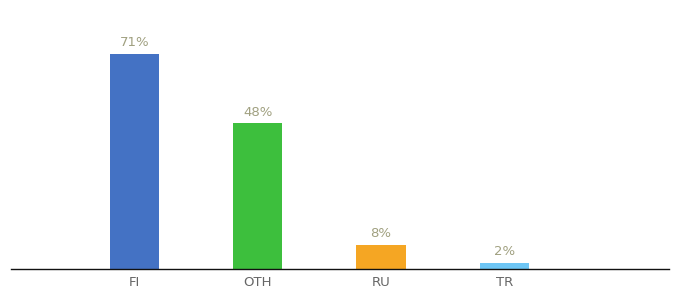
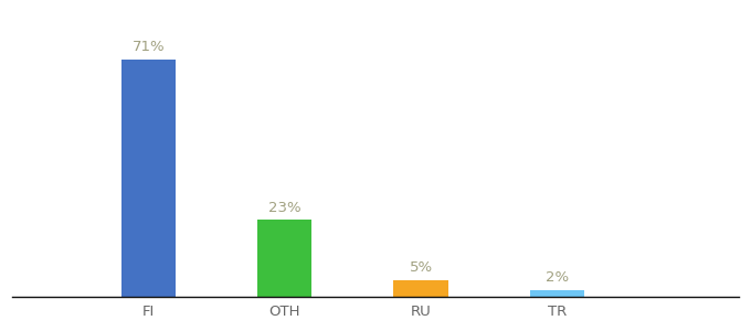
OTH: 48% -> 23%
RU: 8% -> 5%
